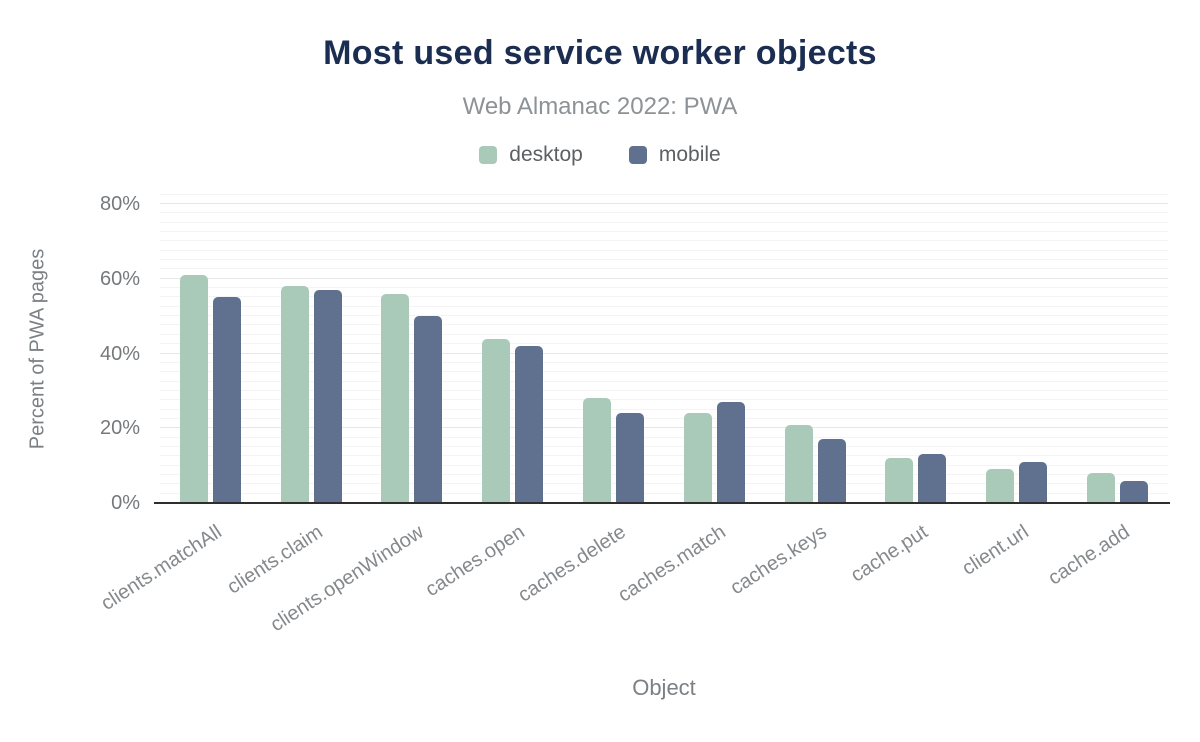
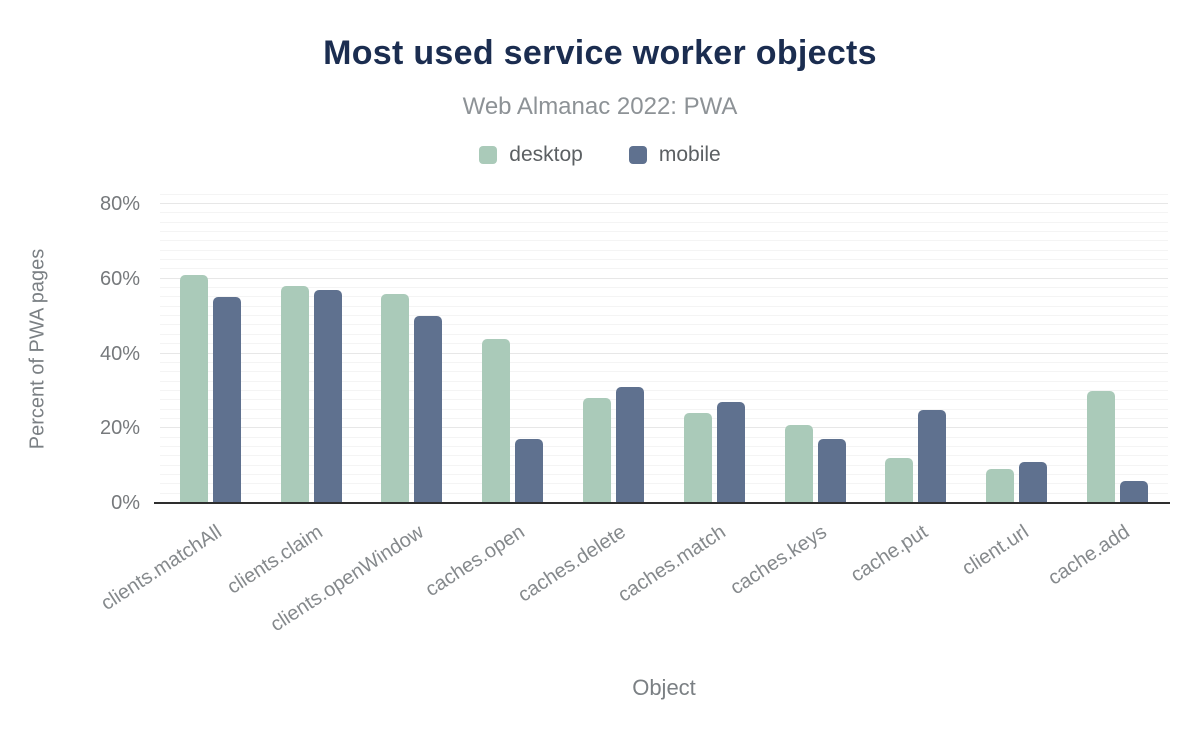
mobile/caches.open: 42% -> 17%
mobile/caches.delete: 24% -> 31%
mobile/cache.put: 13% -> 25%
desktop/cache.add: 8% -> 30%
